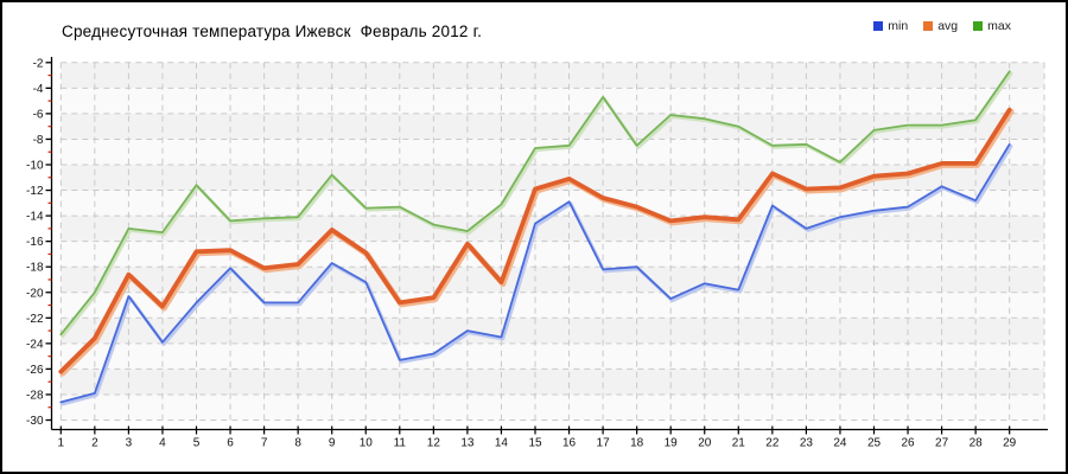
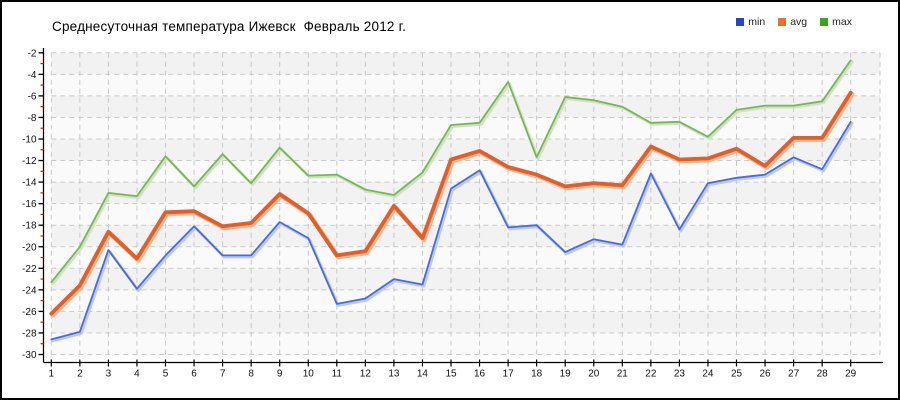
max/7: -14.2 -> -11.4
max/18: -8.5 -> -11.7
min/23: -15.0 -> -18.4
avg/26: -10.7 -> -12.5
